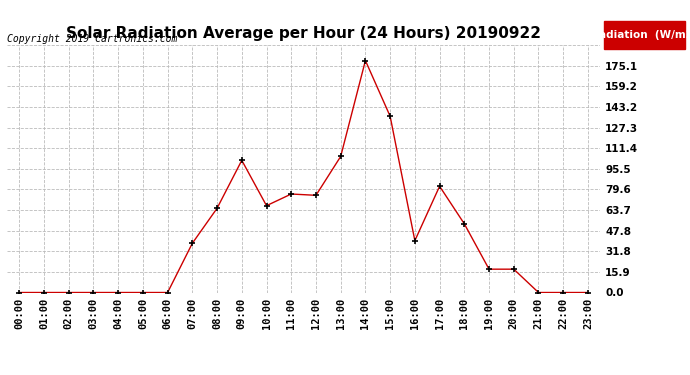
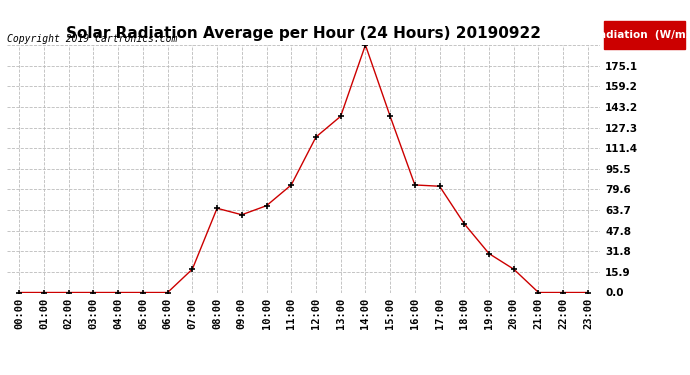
07:00: 38 -> 18
09:00: 102 -> 60
11:00: 76 -> 83
12:00: 75 -> 120
13:00: 105 -> 136
14:00: 179 -> 191
16:00: 40 -> 83
19:00: 18 -> 30
